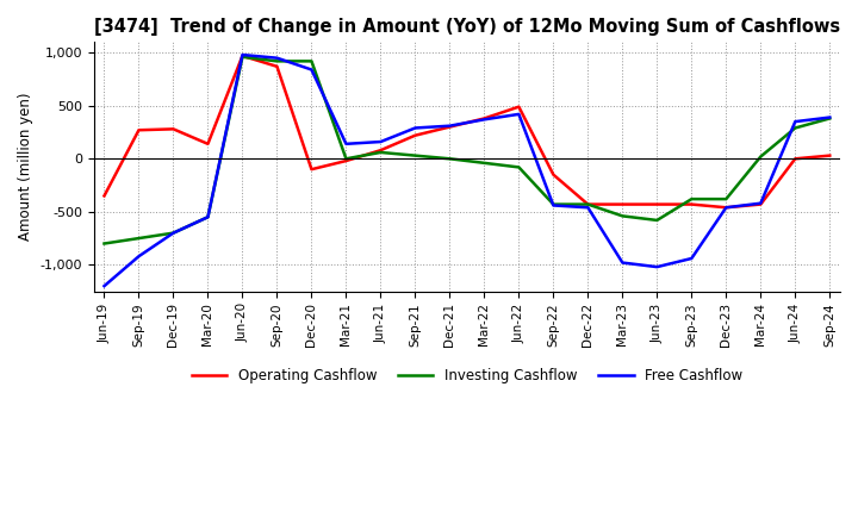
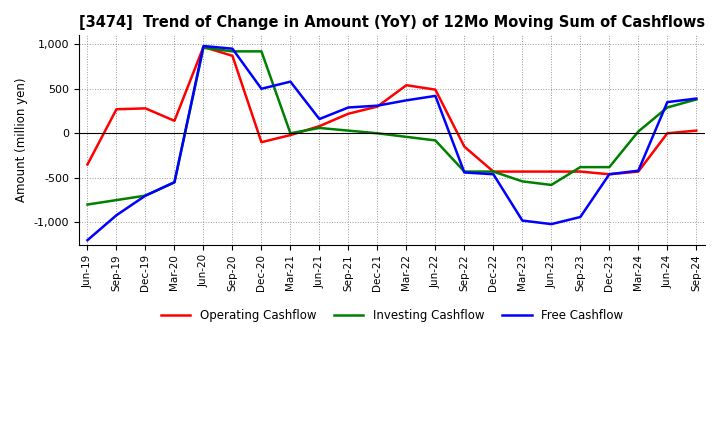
Free Cashflow/Dec-20: 840 -> 500
Free Cashflow/Mar-21: 140 -> 580
Operating Cashflow/Mar-22: 380 -> 540
